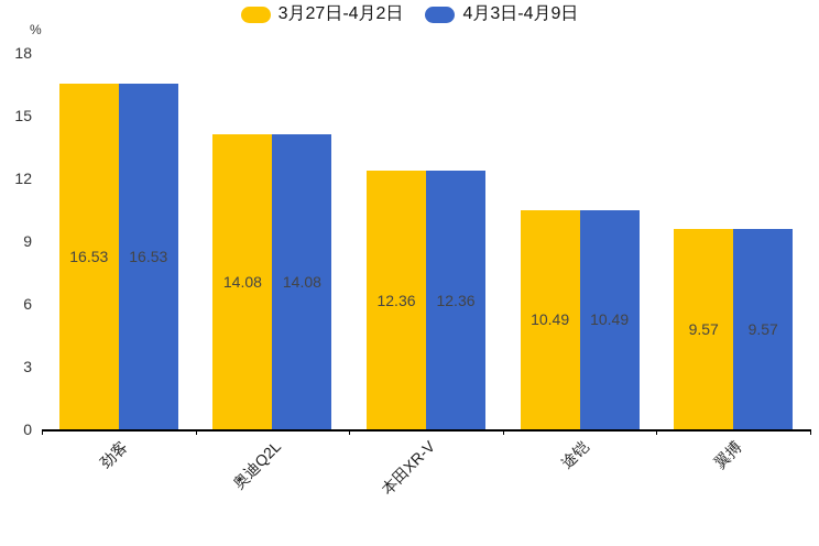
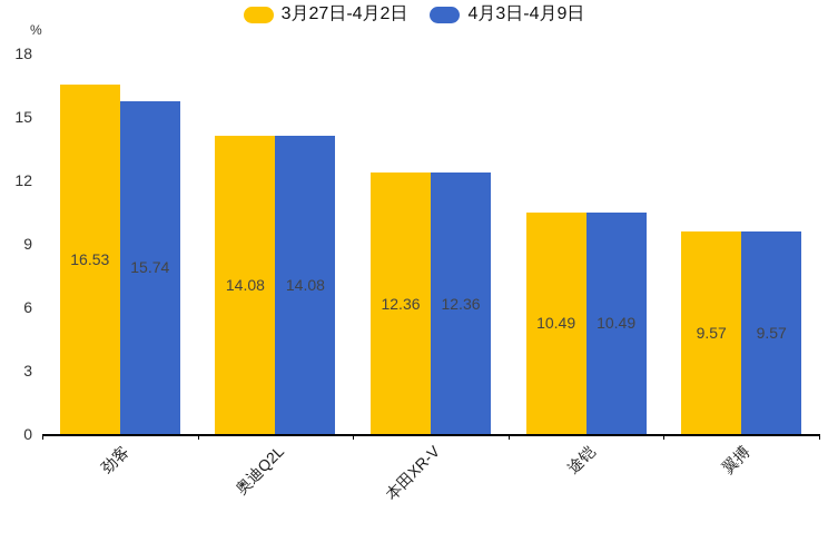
4月3日-4月9日/劲客: 16.53 -> 15.74
